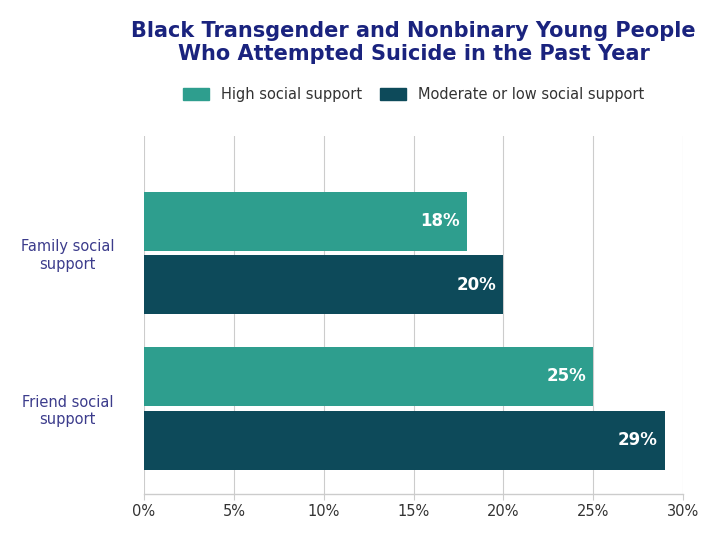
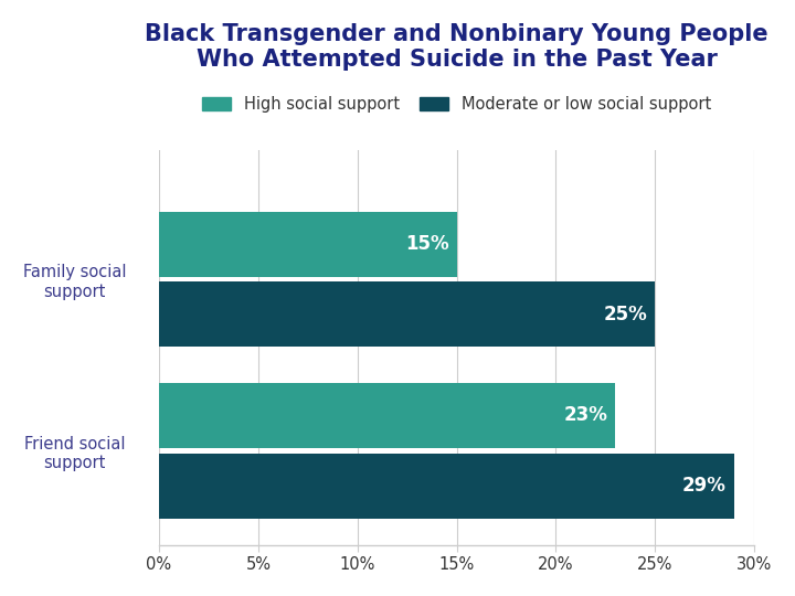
High social support/Family social support: 18% -> 15%
Moderate or low social support/Family social support: 20% -> 25%
High social support/Friend social support: 25% -> 23%
